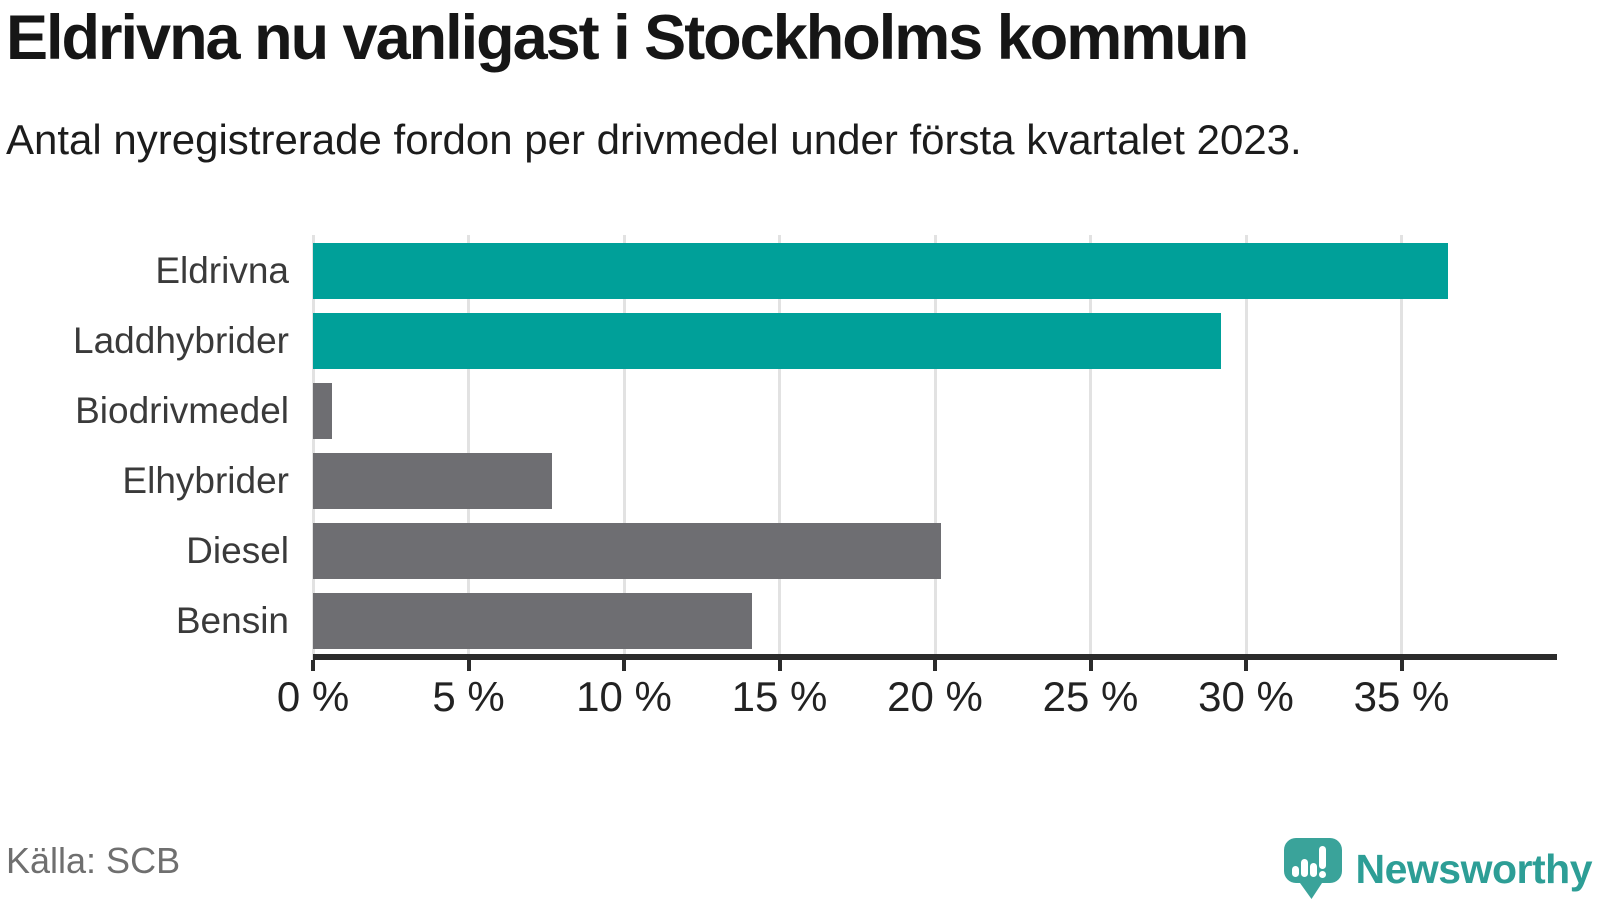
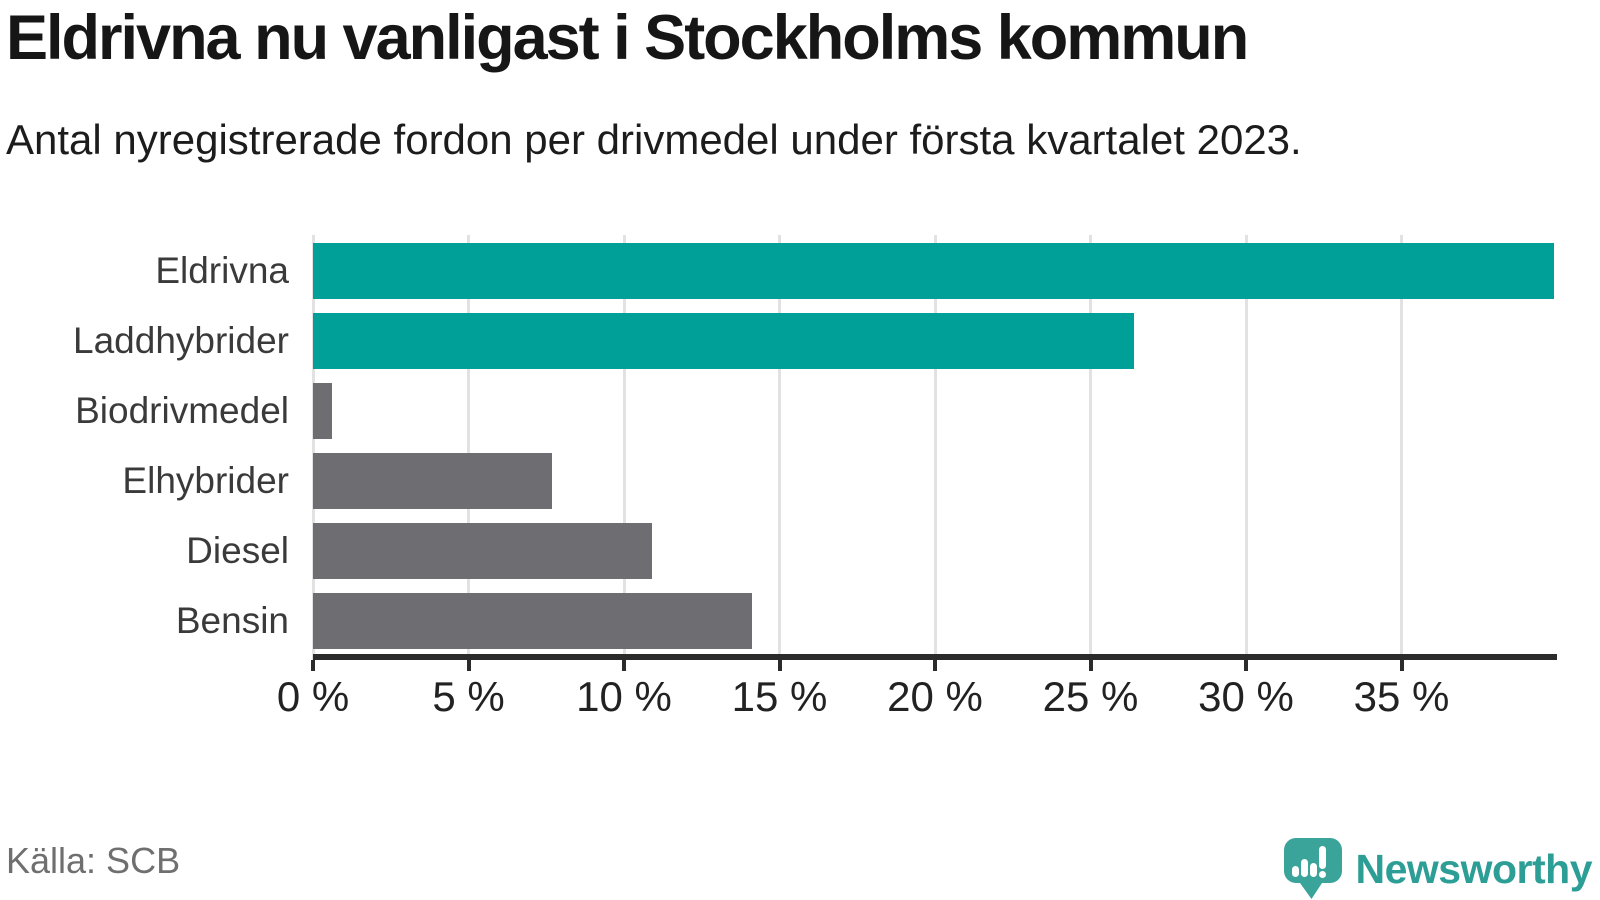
Eldrivna: 36.5% -> 39.9%
Laddhybrider: 29.2% -> 26.4%
Diesel: 20.2% -> 10.9%
